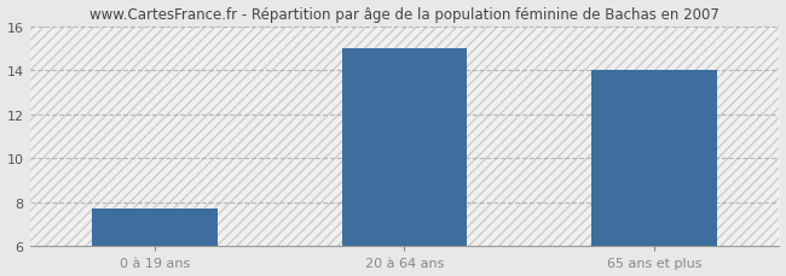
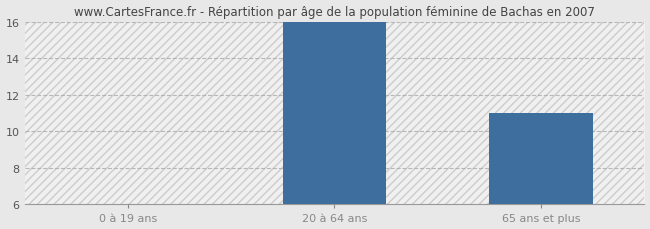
0 à 19 ans: 7.7 -> 6.0
20 à 64 ans: 15.0 -> 16.0
65 ans et plus: 14.0 -> 11.0
